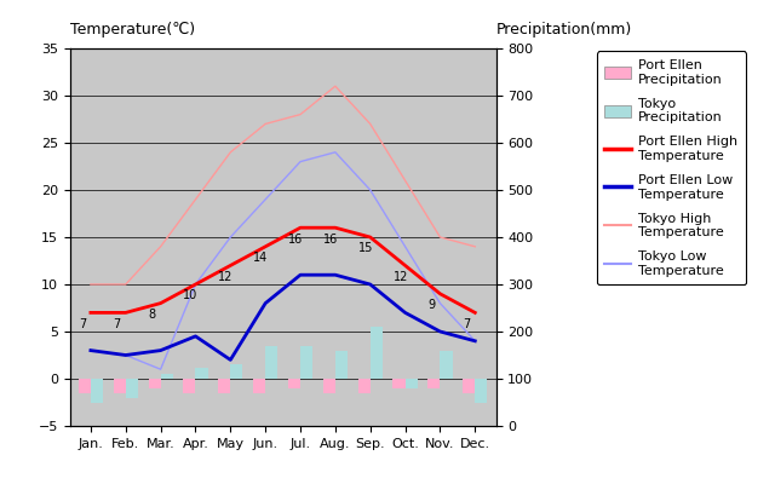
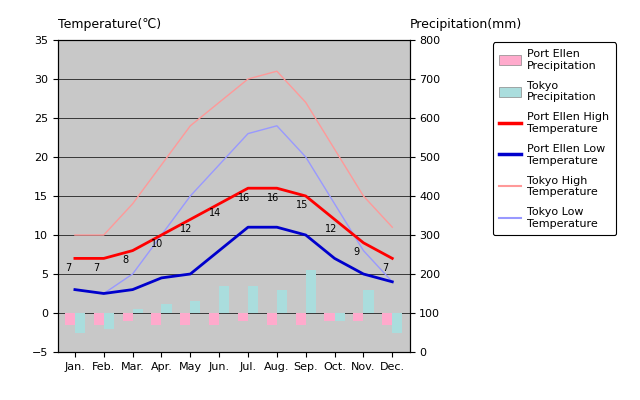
Tokyo Low Temperature/Mar.: 1.0 -> 5.0
Port Ellen Low Temperature/May: 2.0 -> 5.0
Tokyo High Temperature/Jul.: 28 -> 30
Tokyo High Temperature/Dec.: 14 -> 11
